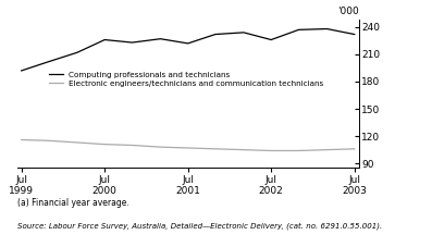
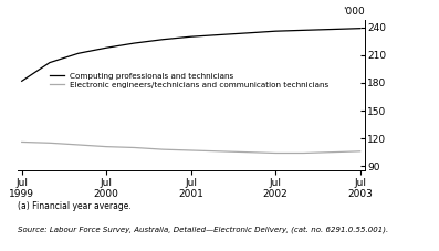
Computing professionals and technicians/Jul 1999: 192 -> 182
Computing professionals and technicians/Jul 2000: 226 -> 218
Computing professionals and technicians/Jul 2001: 222 -> 230
Computing professionals and technicians/Jul 2002: 226 -> 236
Computing professionals and technicians/Jul 2003: 232 -> 239
